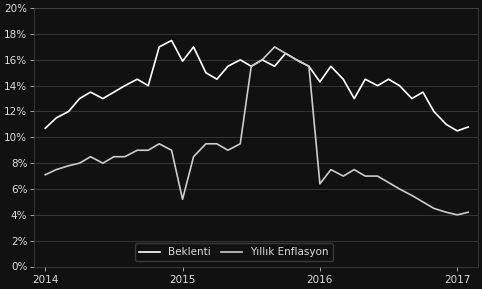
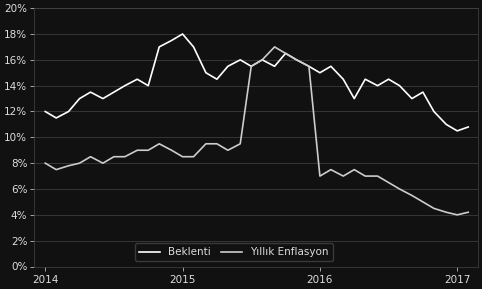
Beklenti/2014: 10.7% -> 12.0%
Yıllık Enflasyon/2014: 7.1% -> 8.0%
Beklenti/2015: 15.9% -> 18.0%
Yıllık Enflasyon/2015: 5.2% -> 8.5%
Beklenti/2016: 14.3% -> 15.0%
Yıllık Enflasyon/2016: 6.4% -> 7.0%
